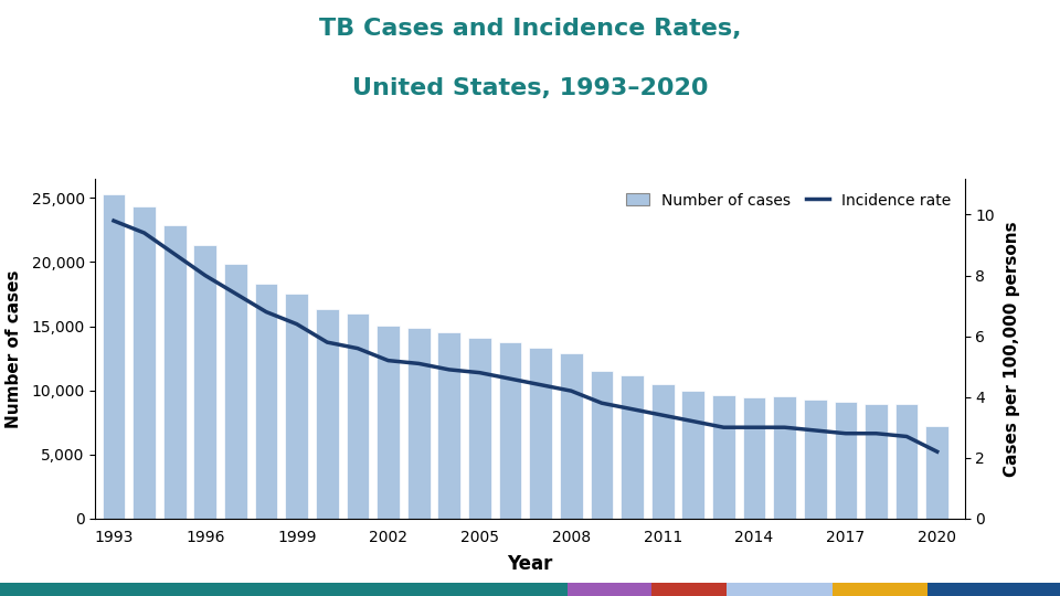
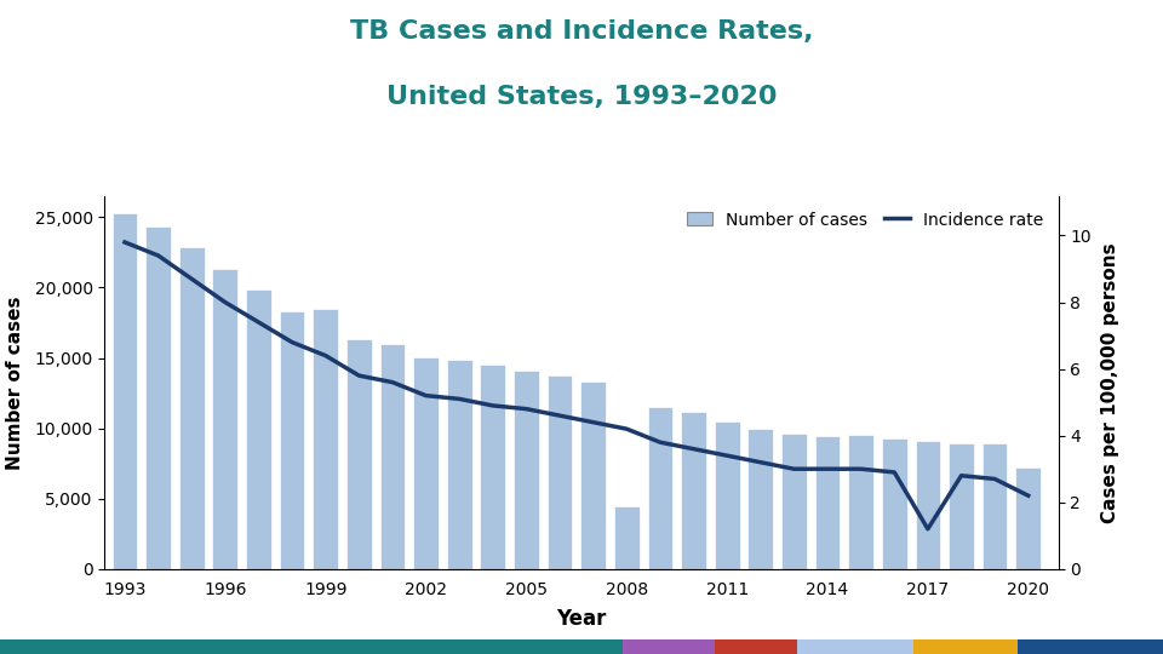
Number of cases/1999: 17,500 -> 18,500
Number of cases/2008: 12,900 -> 4,500
Incidence rate/2017: 2.8 -> 1.2
